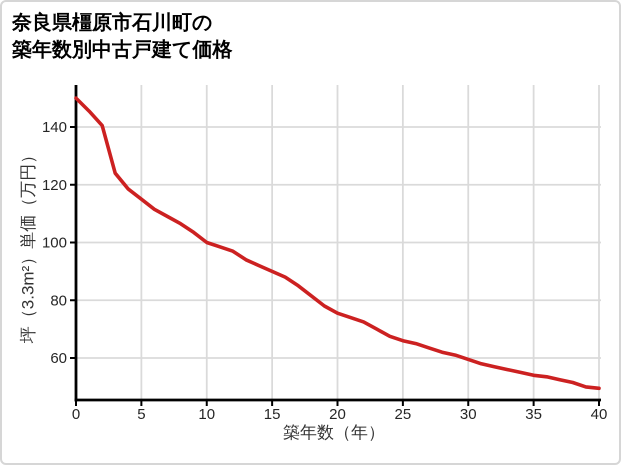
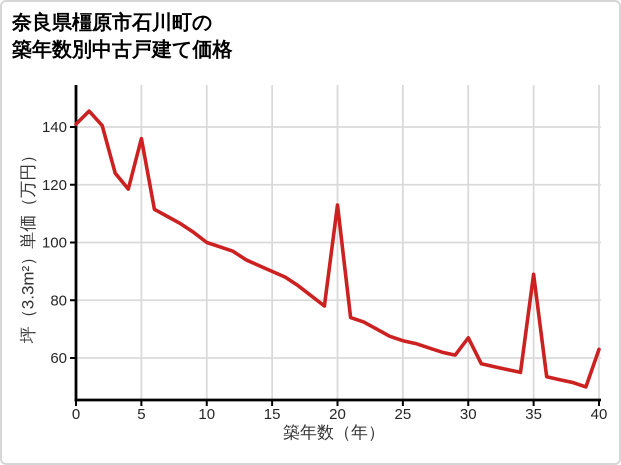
0: 150 -> 141
5: 115 -> 136
20: 76 -> 113
30: 60 -> 67
35: 54 -> 89
40: 50 -> 63
